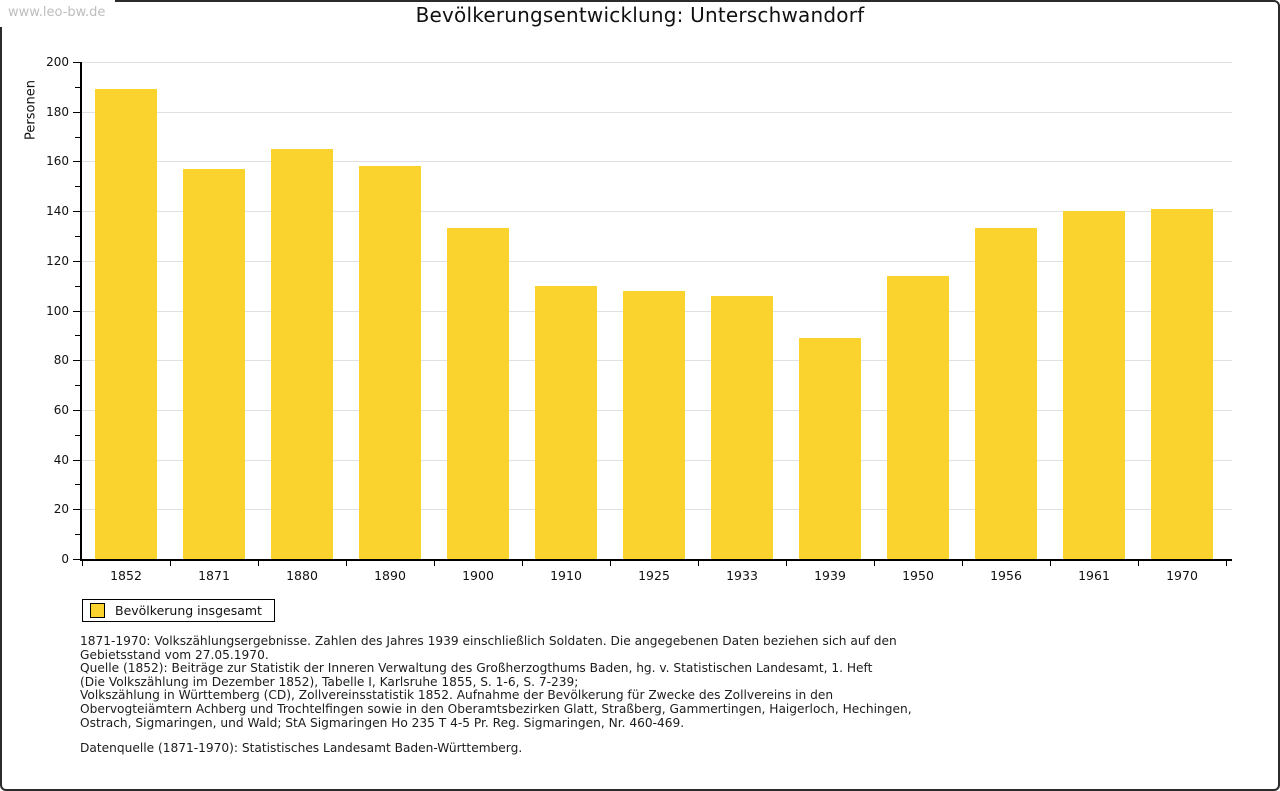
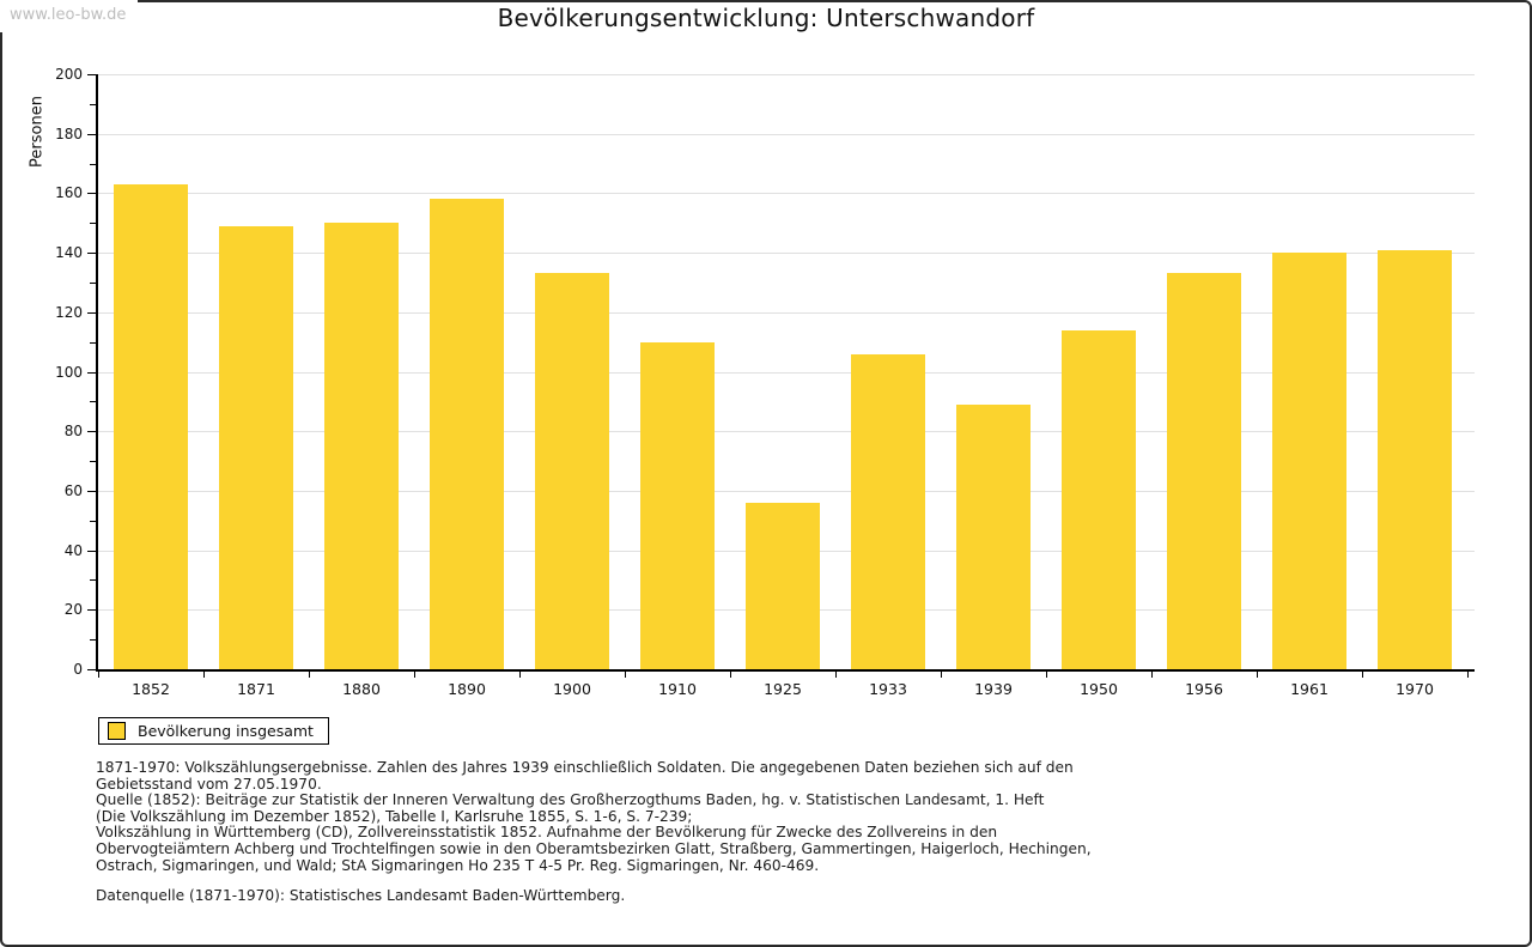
1852: 189 -> 163
1871: 157 -> 149
1880: 165 -> 150
1925: 108 -> 56
